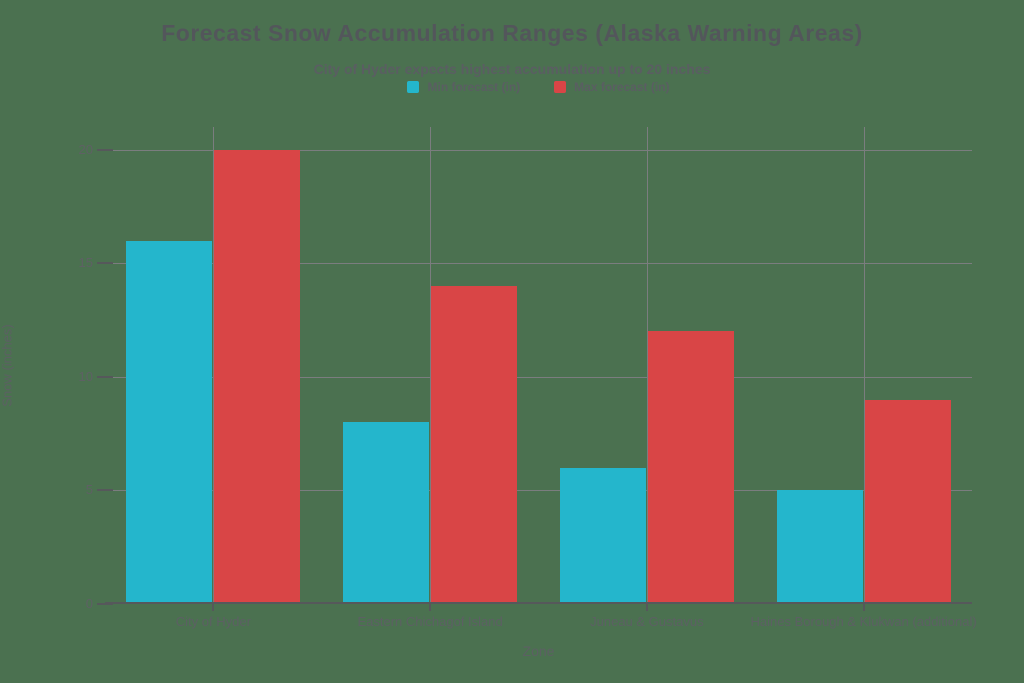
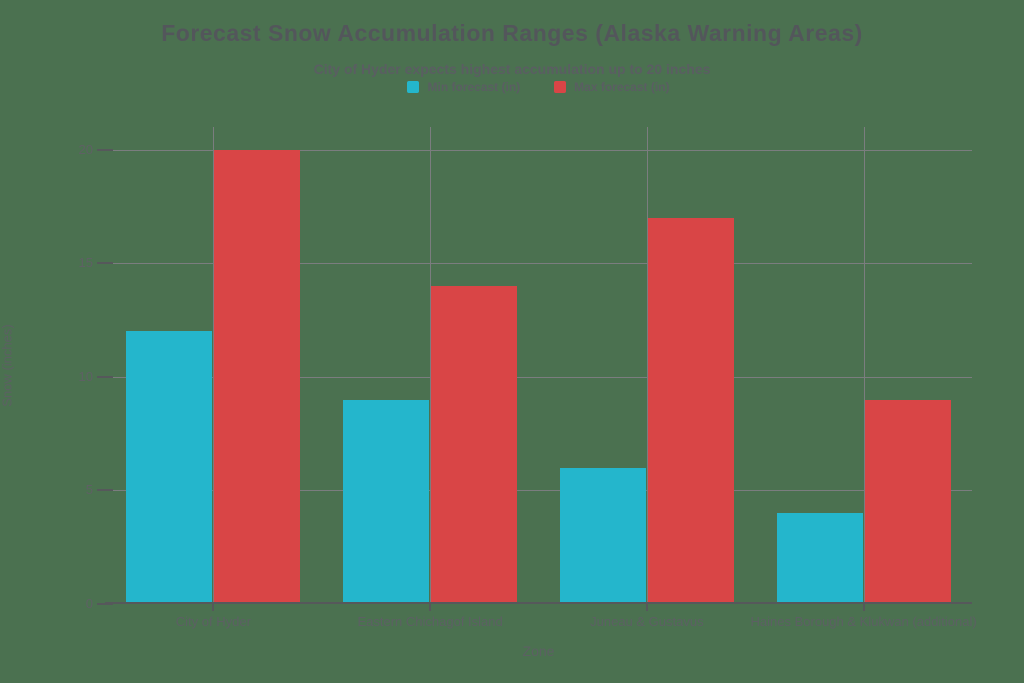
Min forecast (in)/City of Hyder: 16 -> 12
Min forecast (in)/Eastern Chichagof Island: 8 -> 9
Max forecast (in)/Juneau & Gustavus: 12 -> 17
Min forecast (in)/Haines Borough & Klukwan (additional): 5 -> 4
